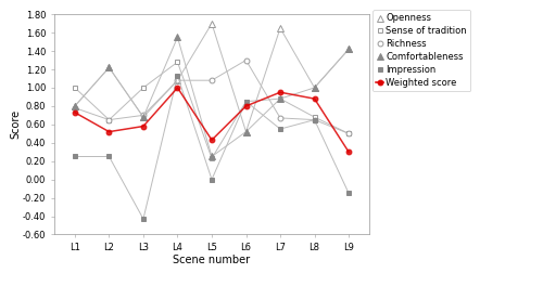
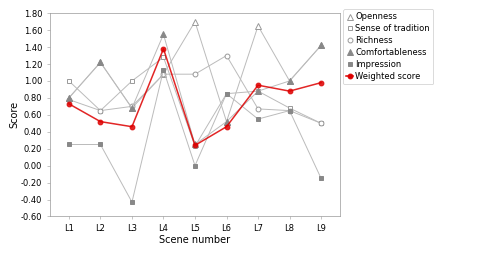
Weighted score/L3: 0.58 -> 0.46
Weighted score/L4: 1.00 -> 1.38
Weighted score/L5: 0.43 -> 0.24
Weighted score/L6: 0.80 -> 0.46
Weighted score/L9: 0.30 -> 0.98
